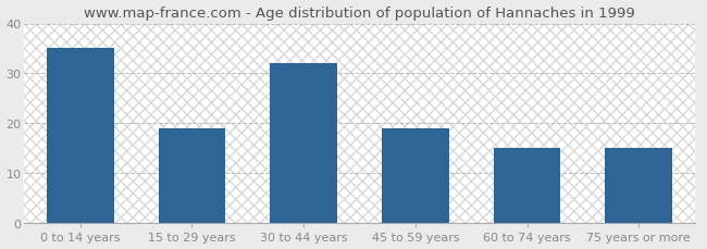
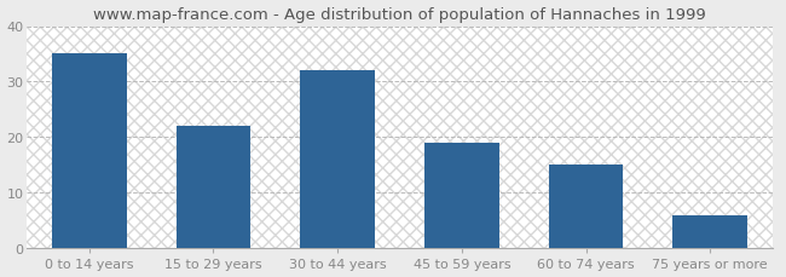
15 to 29 years: 19 -> 22
75 years or more: 15 -> 6
